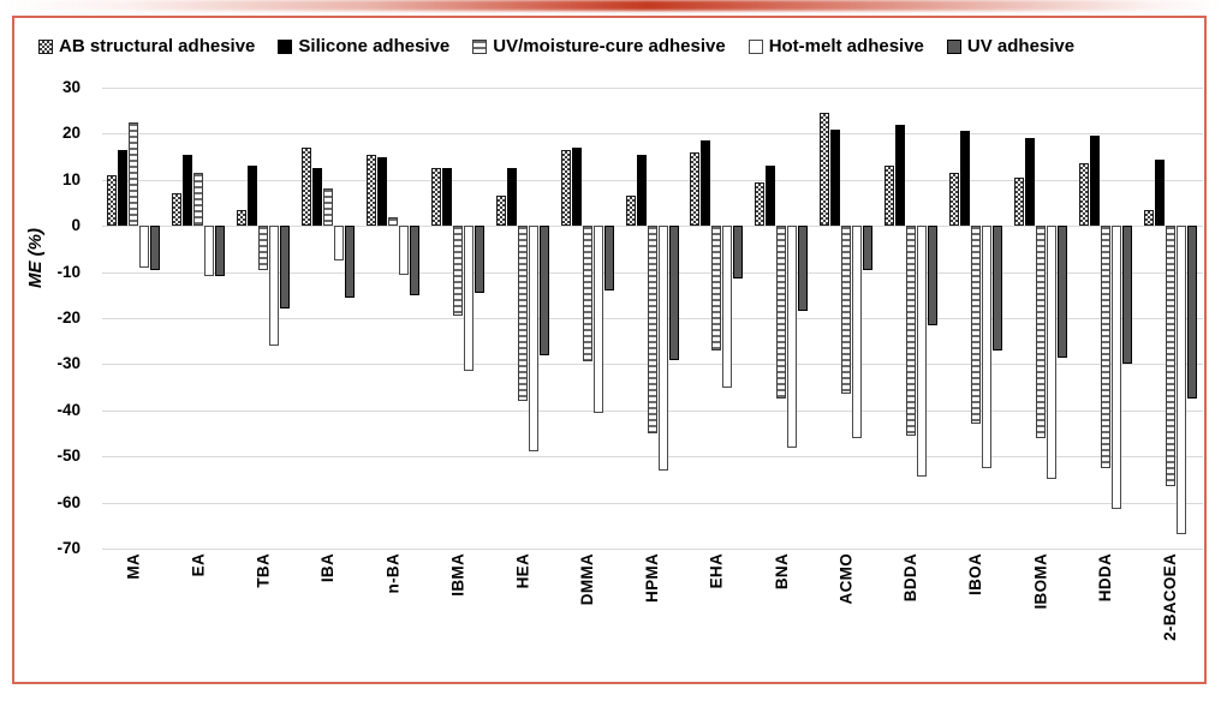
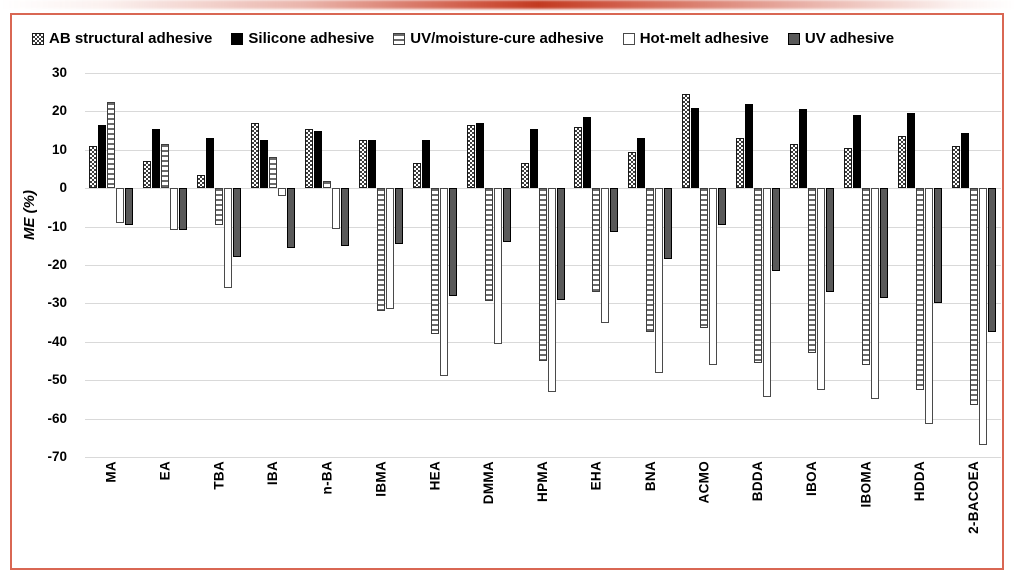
Hot-melt adhesive/IBA: -8 -> -2
UV/moisture-cure adhesive/IBMA: -20 -> -32
AB structural adhesive/2-BACOEA: 4 -> 11
